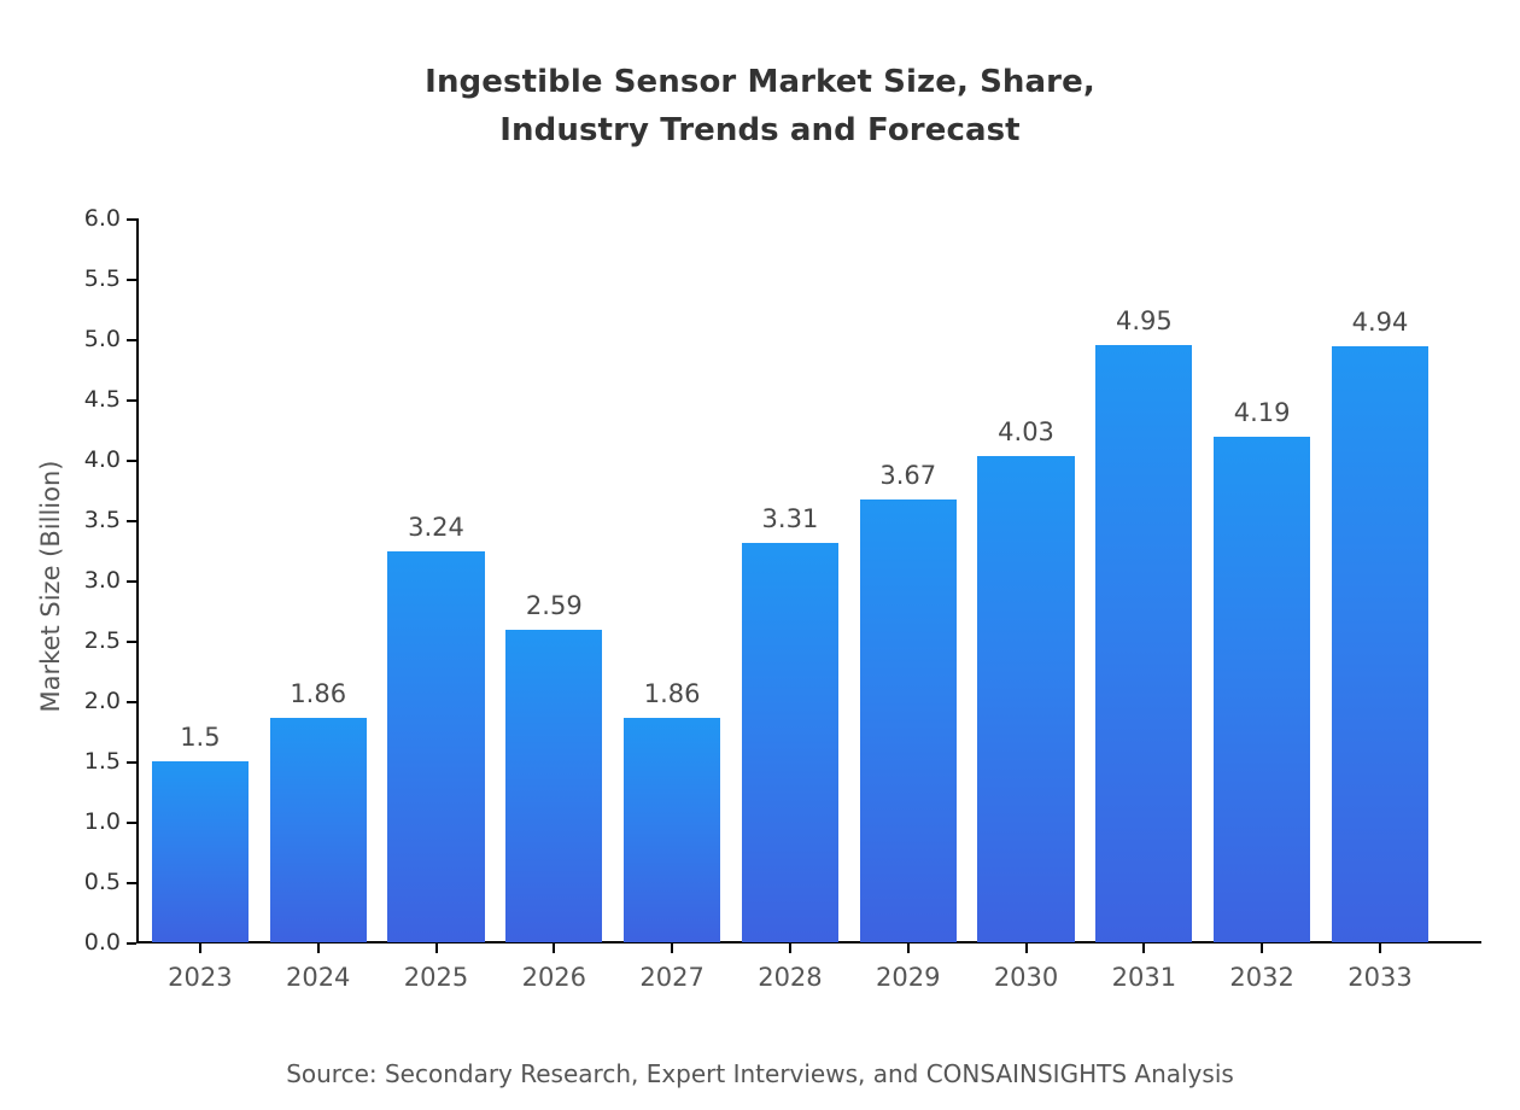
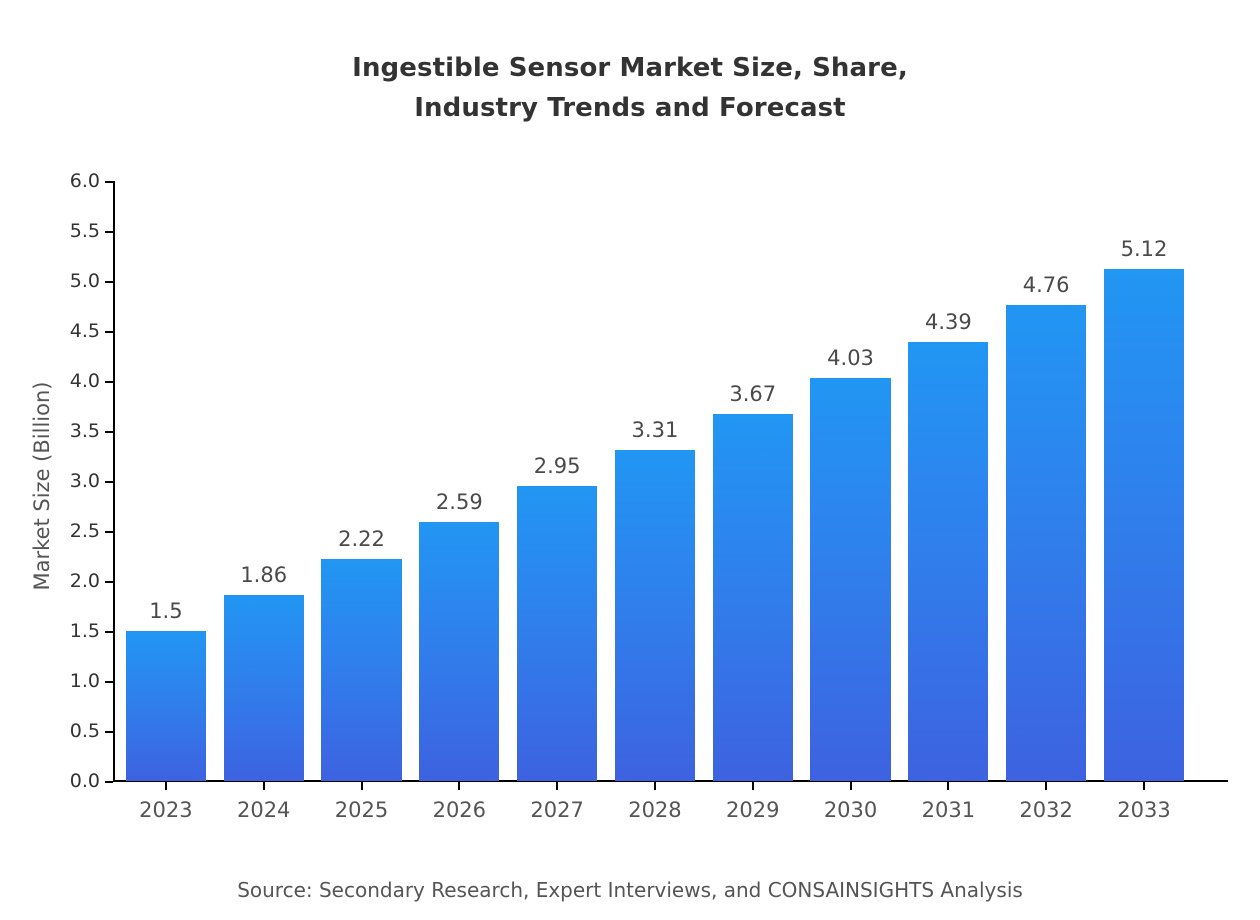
2025: 3.24 -> 2.22
2027: 1.86 -> 2.95
2031: 4.95 -> 4.39
2032: 4.19 -> 4.76
2033: 4.94 -> 5.12
